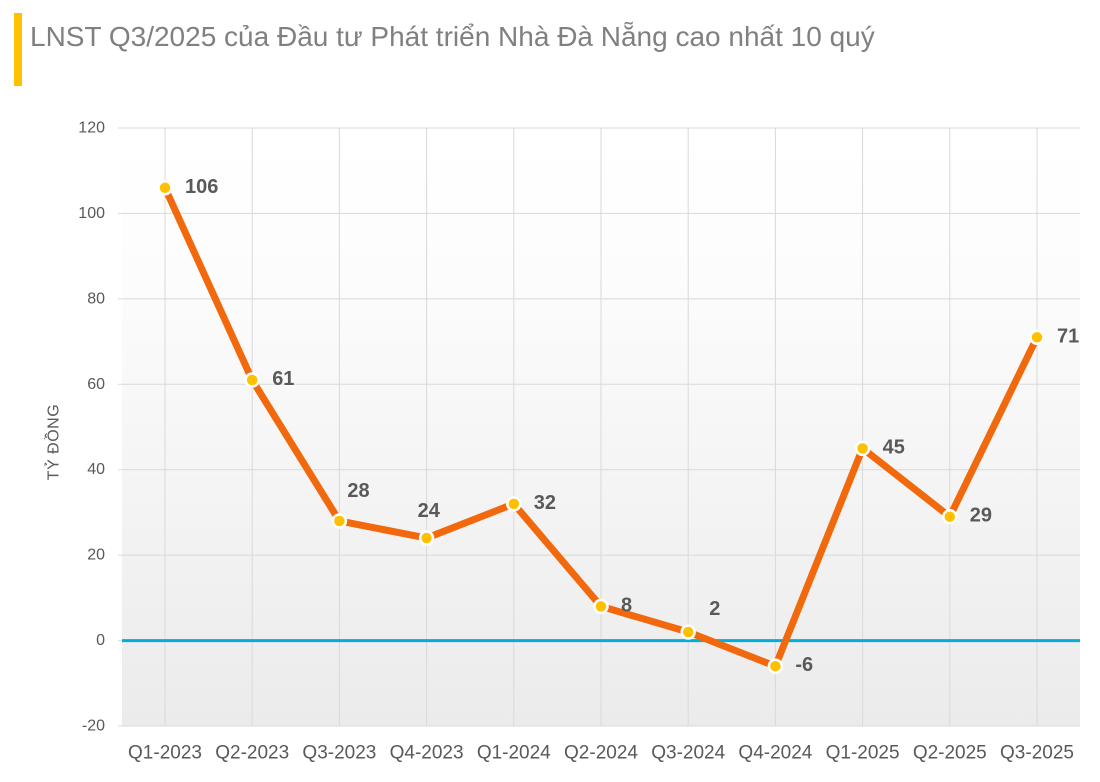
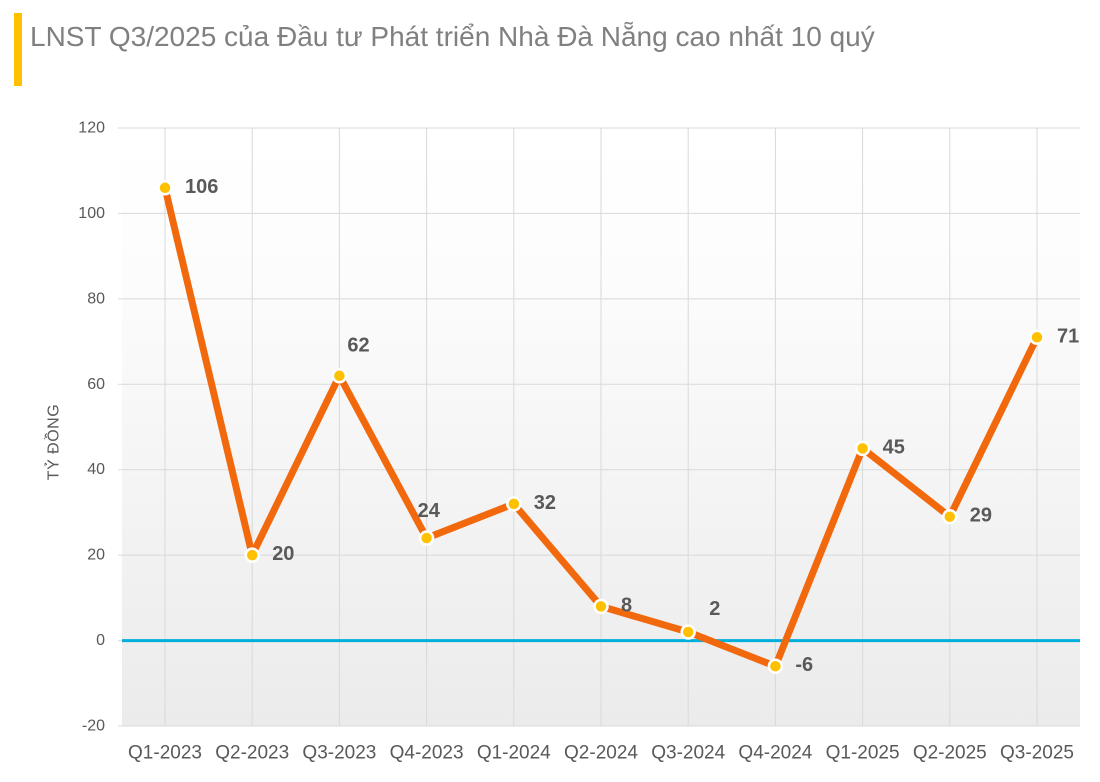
Q2-2023: 61 -> 20
Q3-2023: 28 -> 62
